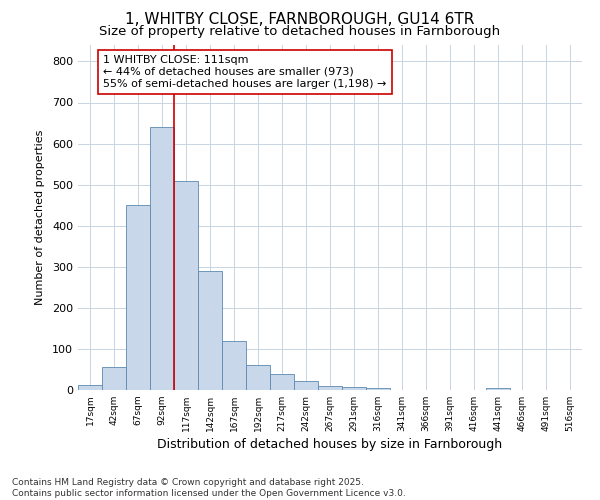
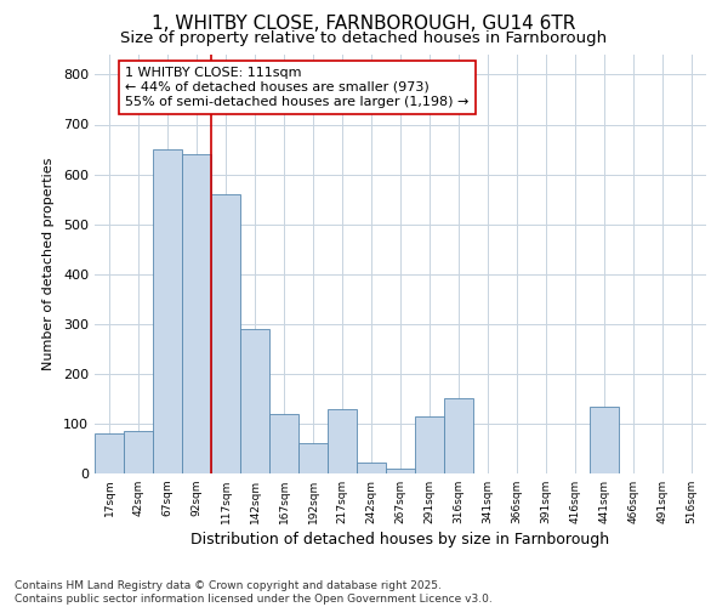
17sqm: 12 -> 80
42sqm: 57 -> 85
67sqm: 450 -> 650
117sqm: 510 -> 560
217sqm: 38 -> 130
291sqm: 8 -> 115
316sqm: 5 -> 150
441sqm: 5 -> 135
